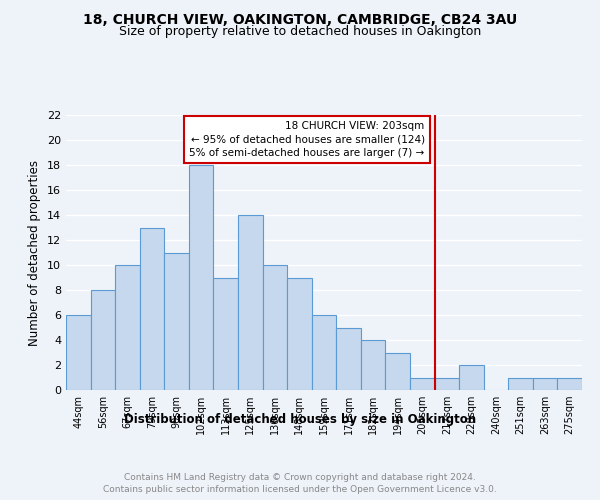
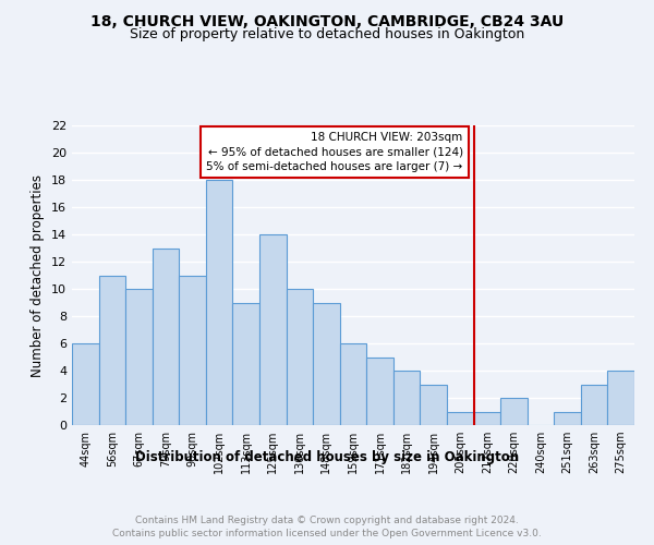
56sqm: 8 -> 11
263sqm: 1 -> 3
275sqm: 1 -> 4
